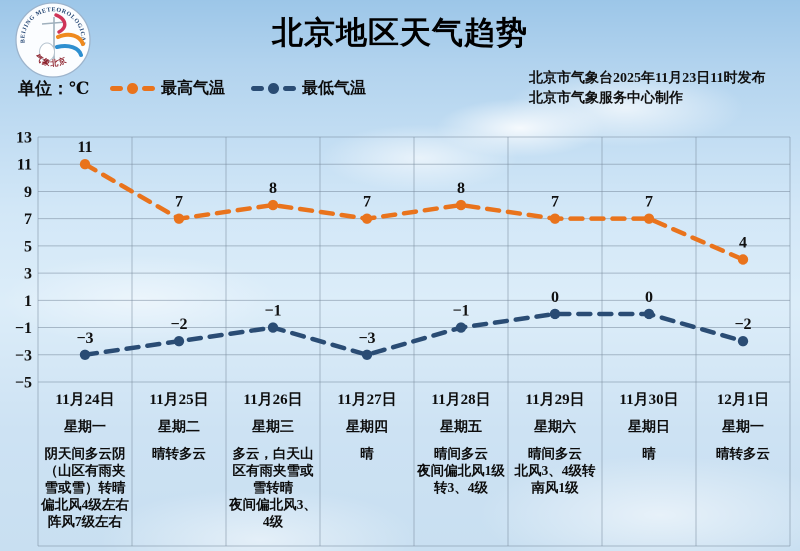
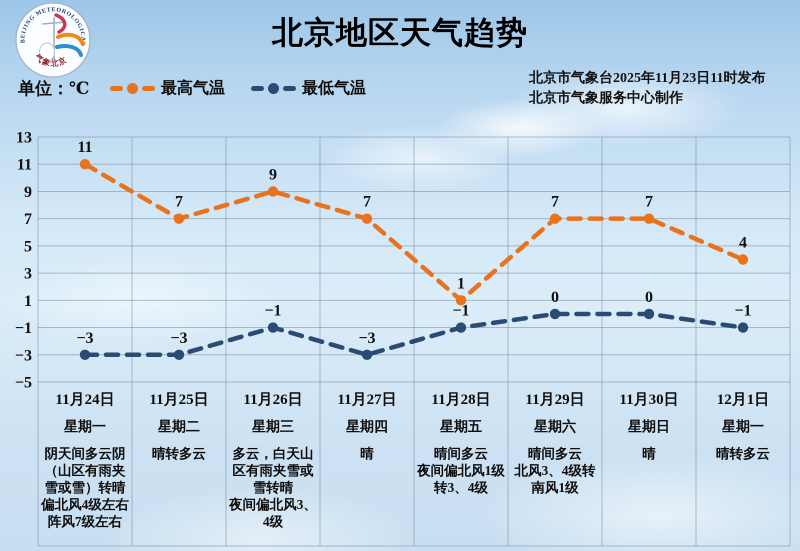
最低气温/11月25日: −2 -> −3
最高气温/11月26日: 8 -> 9
最高气温/11月28日: 8 -> 1
最低气温/12月1日: −2 -> −1
